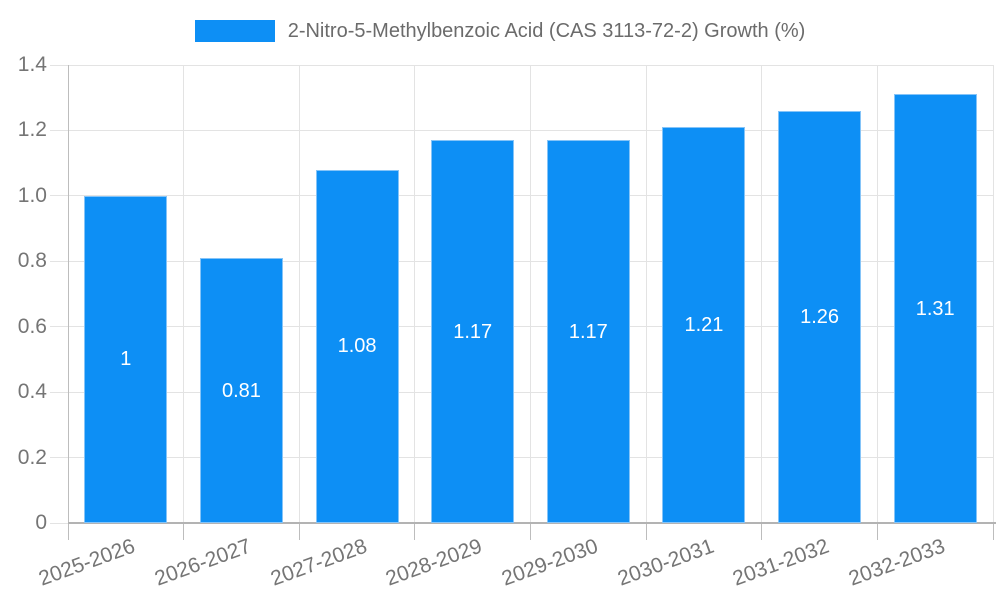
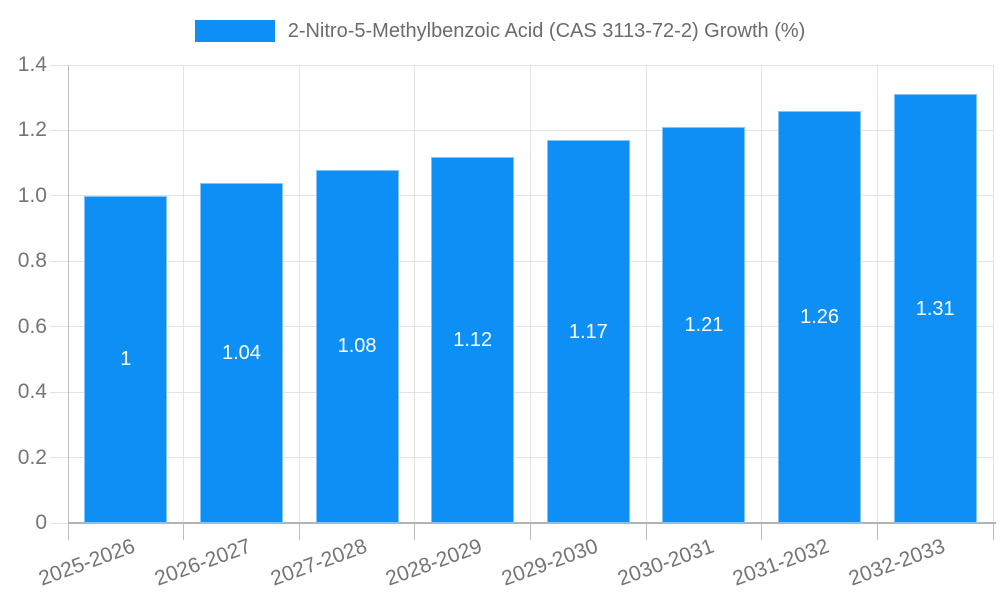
2026-2027: 0.81 -> 1.04
2028-2029: 1.17 -> 1.12
